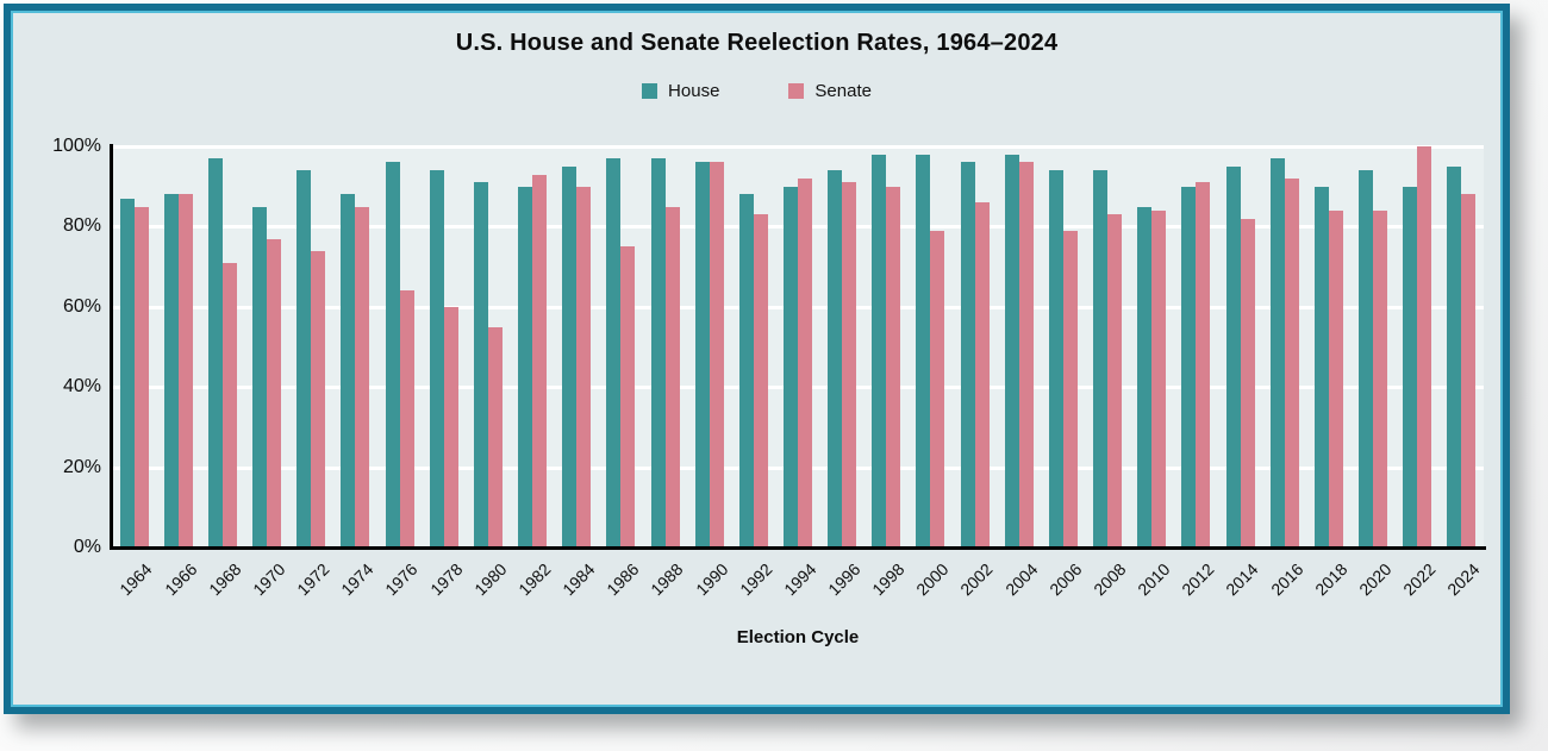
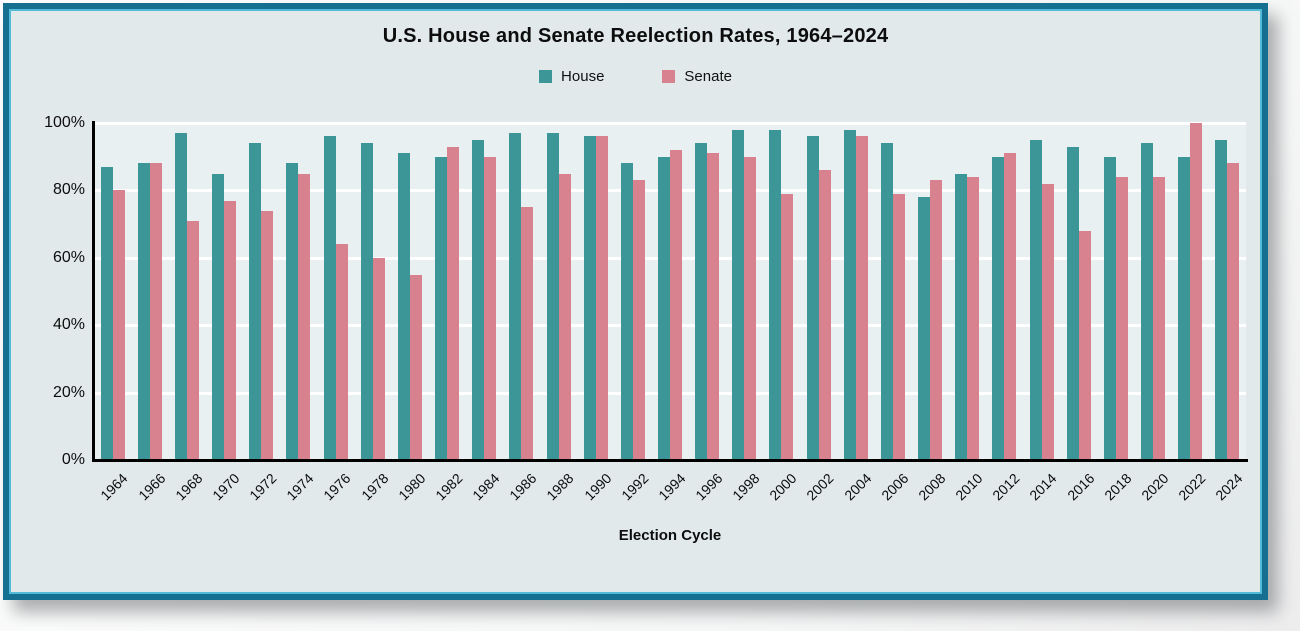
Senate/1964: 85% -> 80%
House/2008: 94% -> 78%
House/2016: 97% -> 93%
Senate/2016: 92% -> 68%
